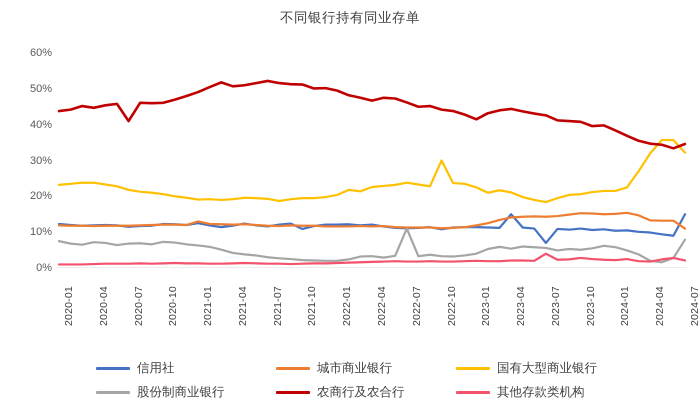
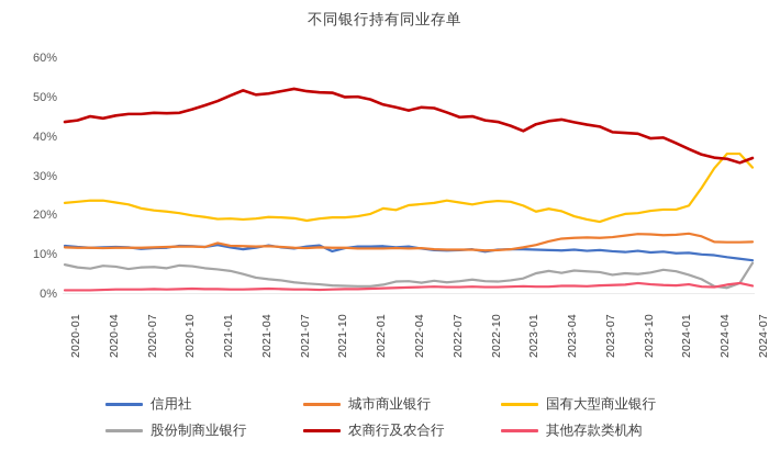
农商行及农合行/2020-07: 41% -> 46%
股份制商业银行/2022-07: 11% -> 3%
国有大型商业银行/2022-10: 30% -> 23%
信用社/2023-04: 15% -> 11%
信用社/2023-07: 7% -> 11%
其他存款类机构/2023-07: 4% -> 2%
信用社/2024-07: 15% -> 9%
城市商业银行/2024-07: 11% -> 13%
